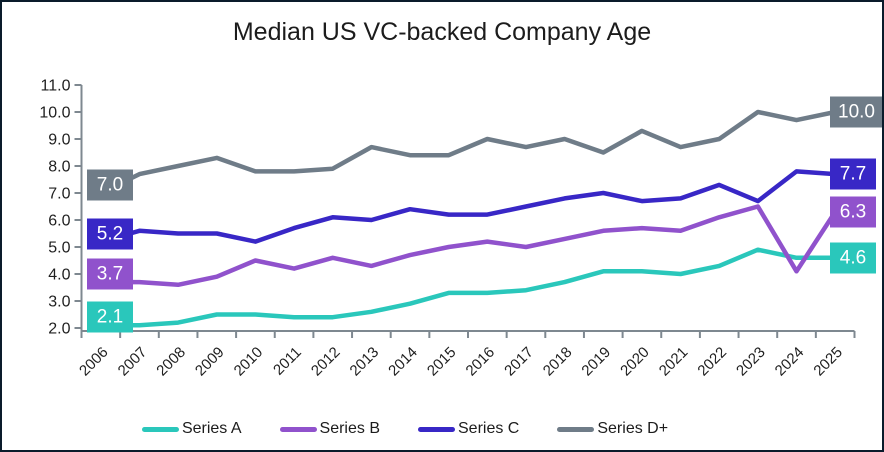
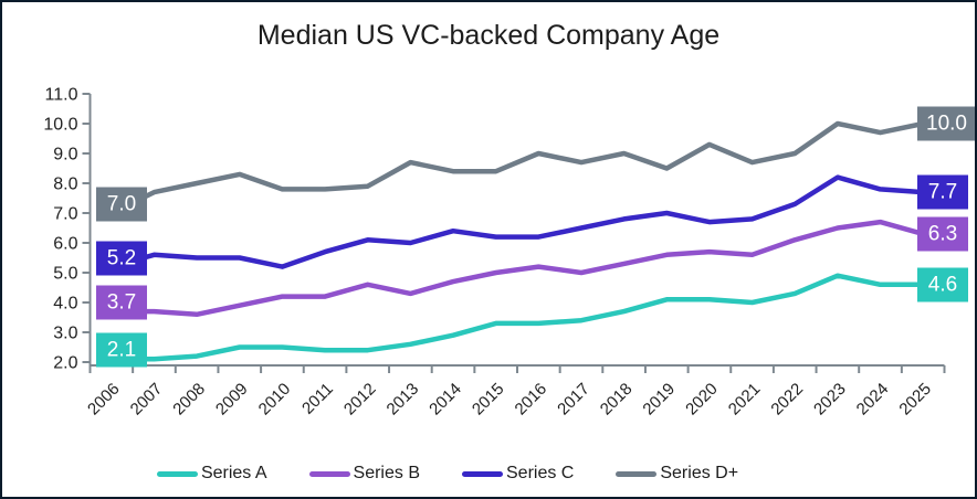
Series B/2010: 4.5 -> 4.2
Series C/2023: 6.7 -> 8.2
Series B/2024: 4.1 -> 6.7
